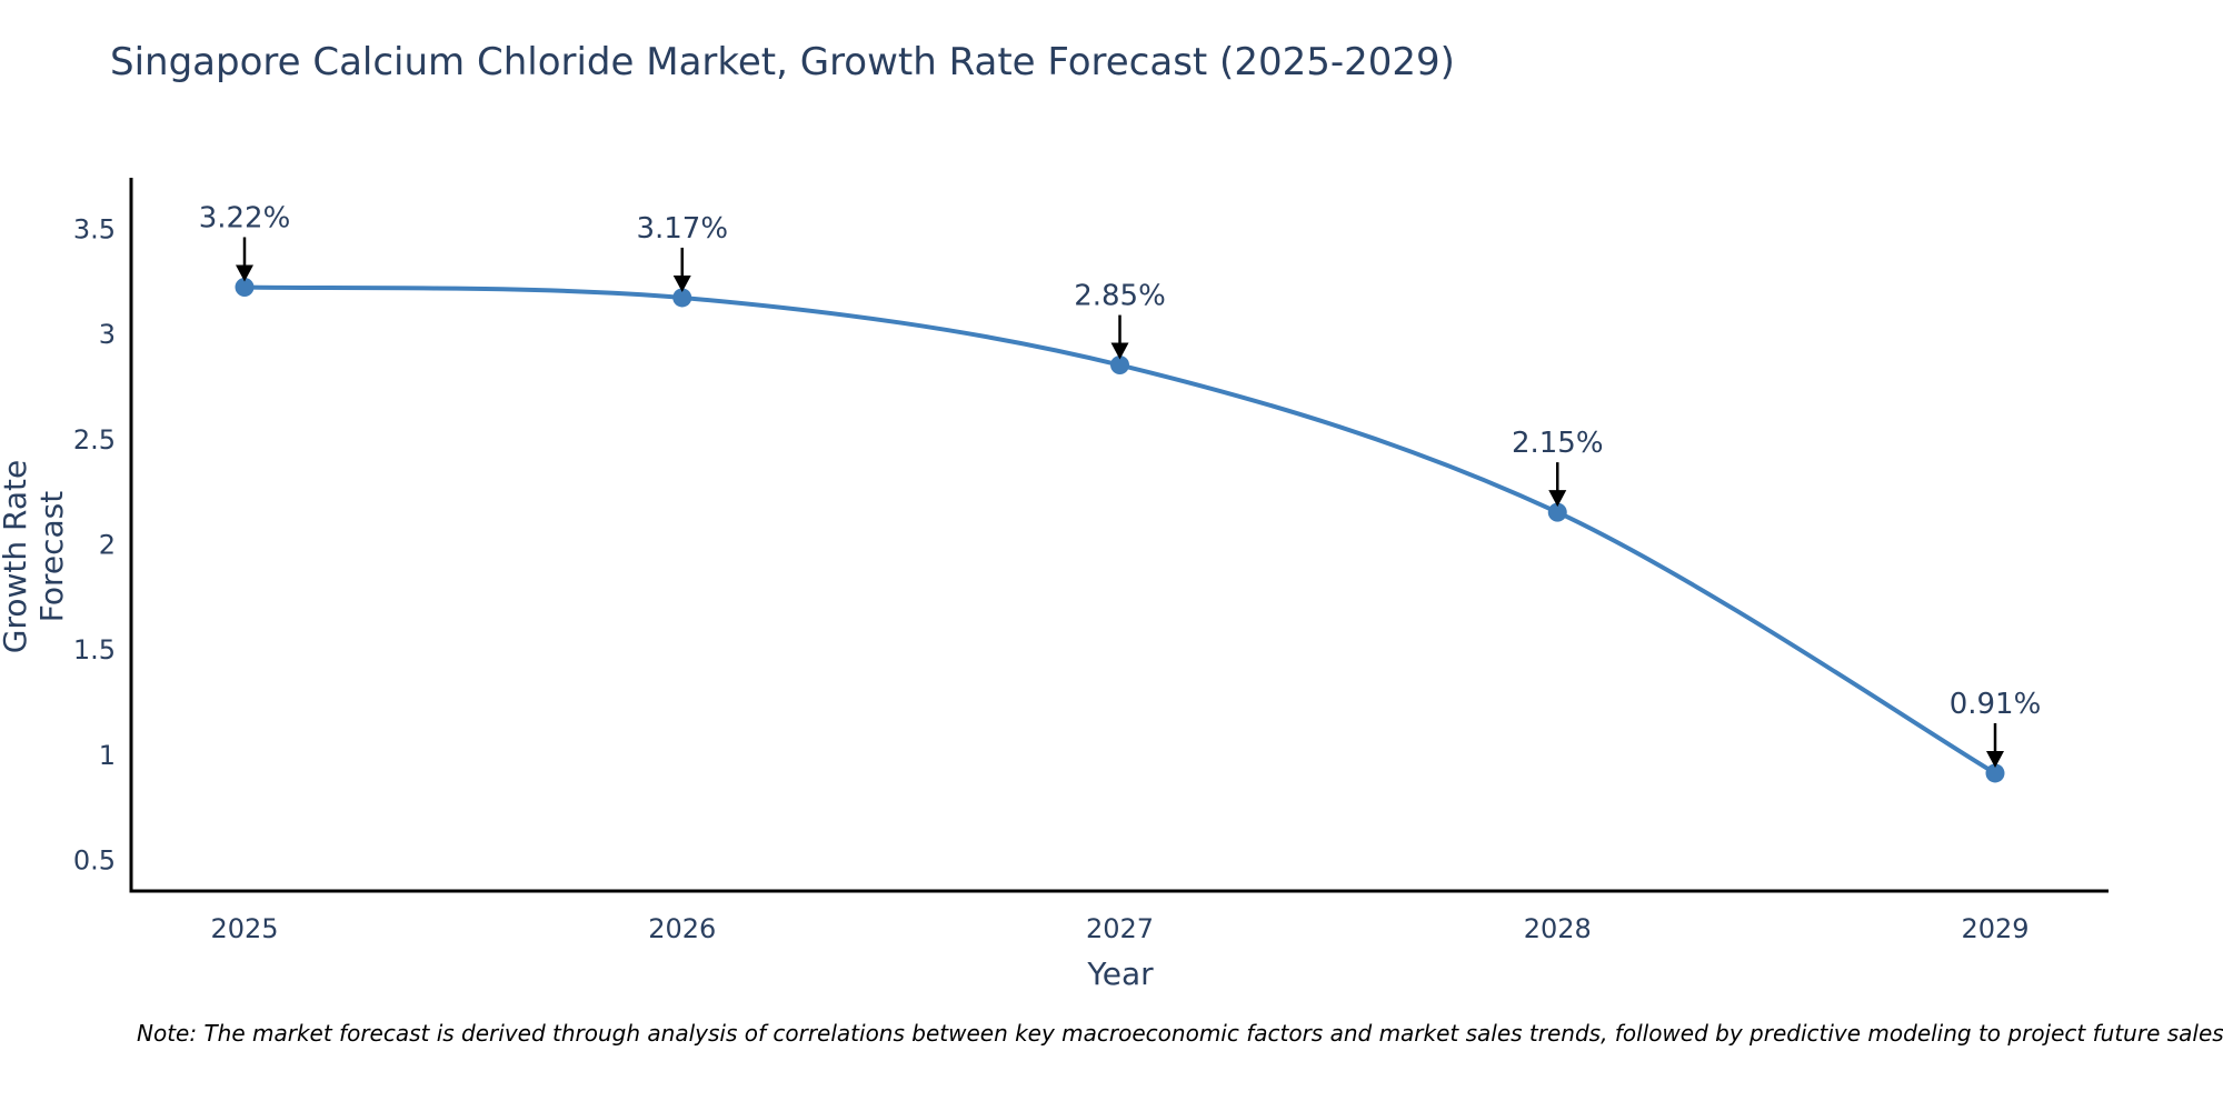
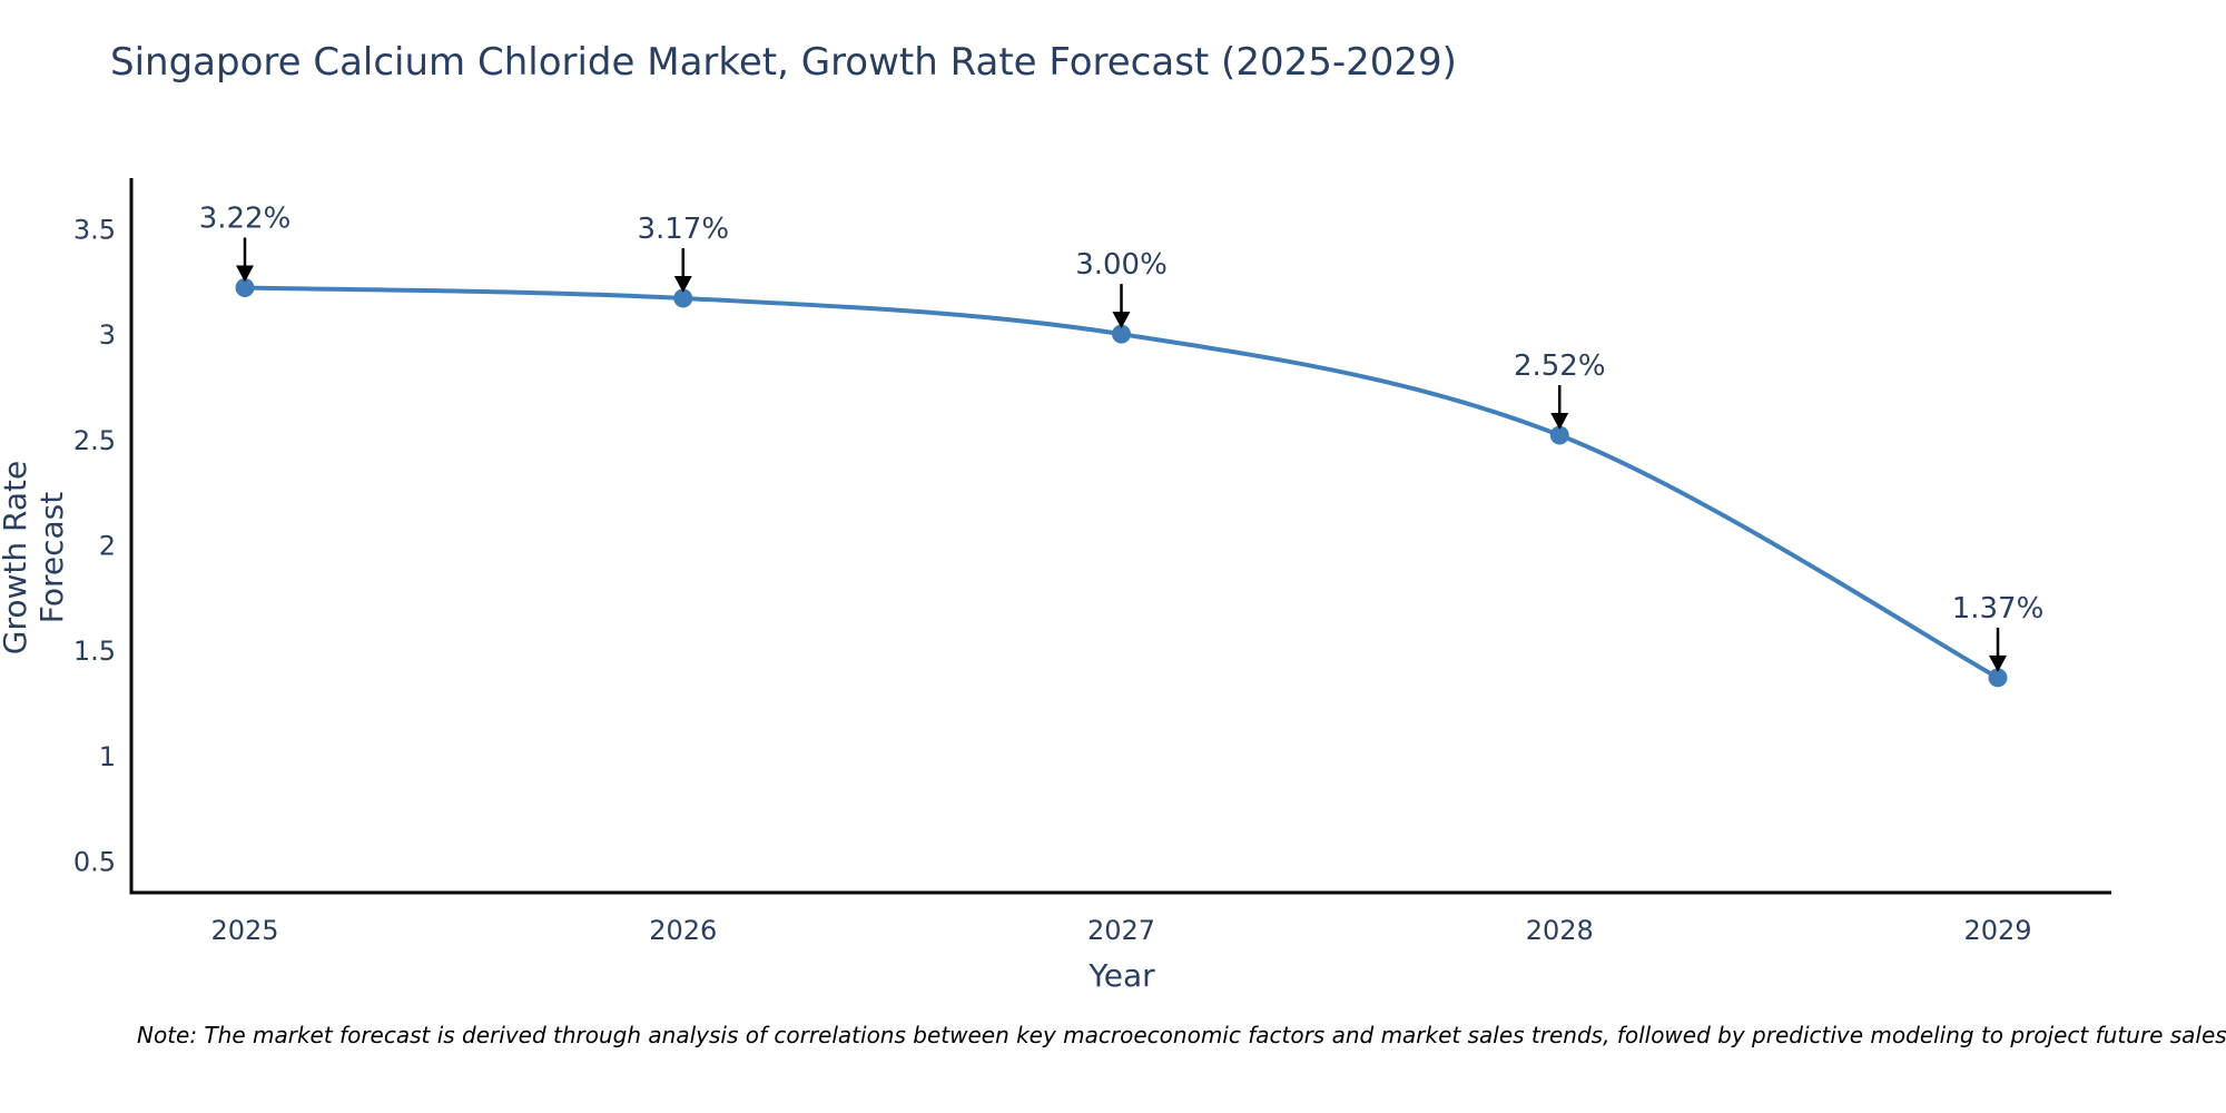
2027: 2.85% -> 3.00%
2028: 2.15% -> 2.52%
2029: 0.91% -> 1.37%
